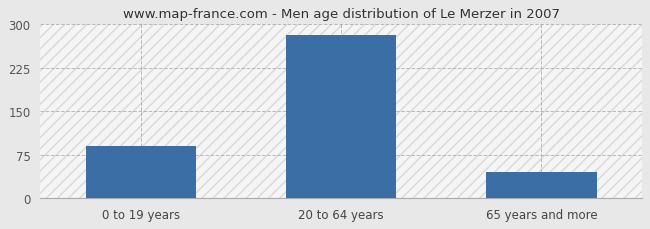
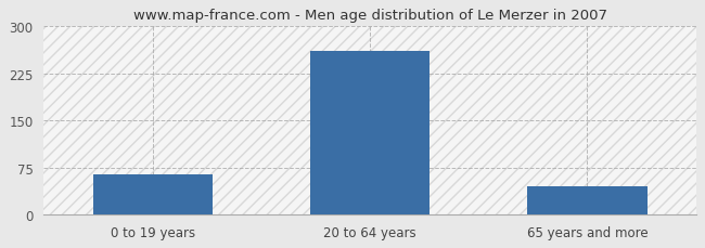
0 to 19 years: 90 -> 64
20 to 64 years: 281 -> 260
